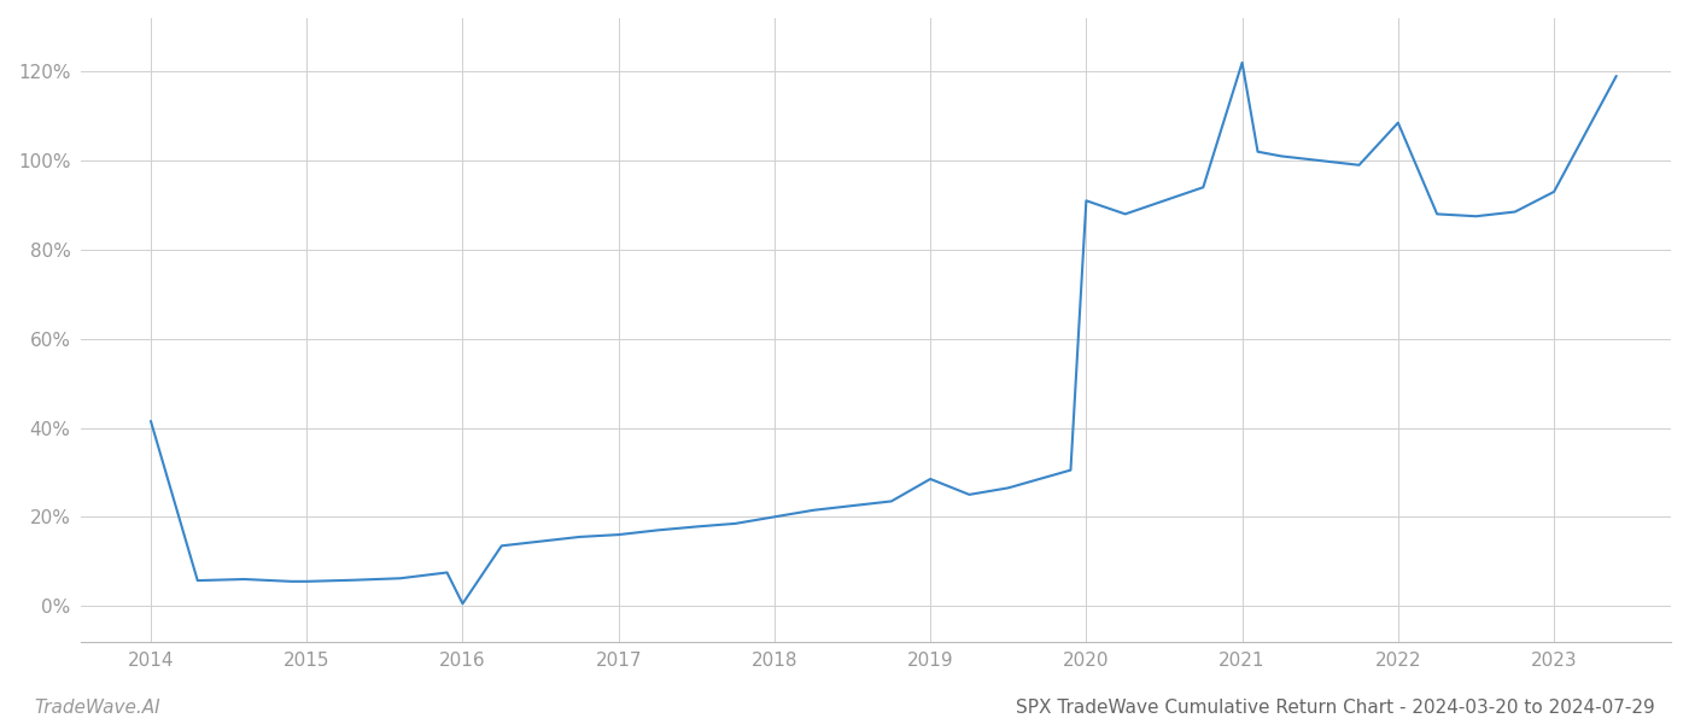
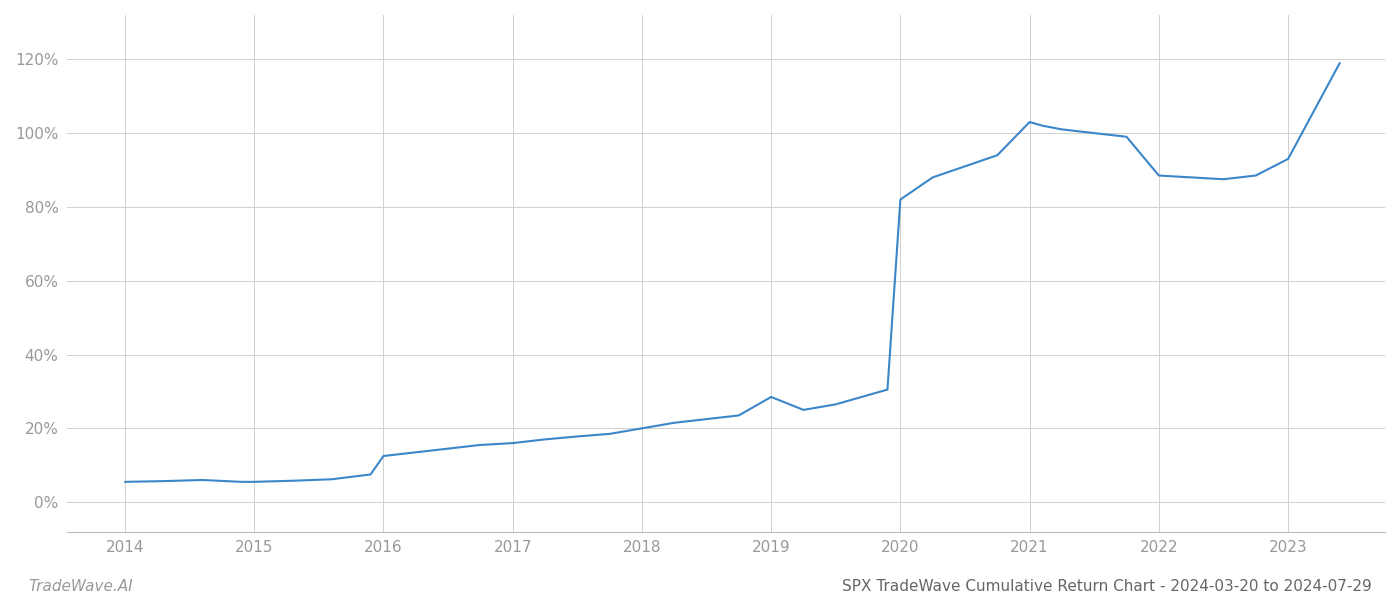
2014: 41.5% -> 5.5%
2016: 0.5% -> 12.5%
2020: 91.0% -> 82.0%
2021: 122.0% -> 103.0%
2022: 108.5% -> 88.5%
